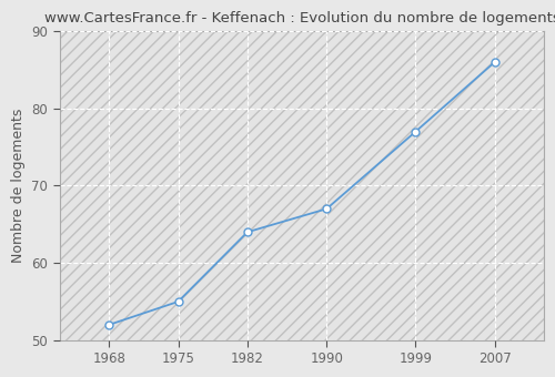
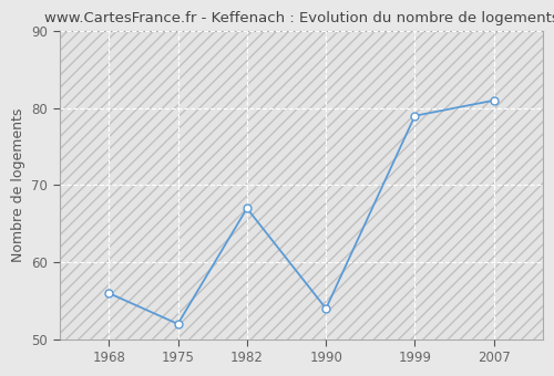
1968: 52 -> 56
1975: 55 -> 52
1982: 64 -> 67
1990: 67 -> 54
1999: 77 -> 79
2007: 86 -> 81
